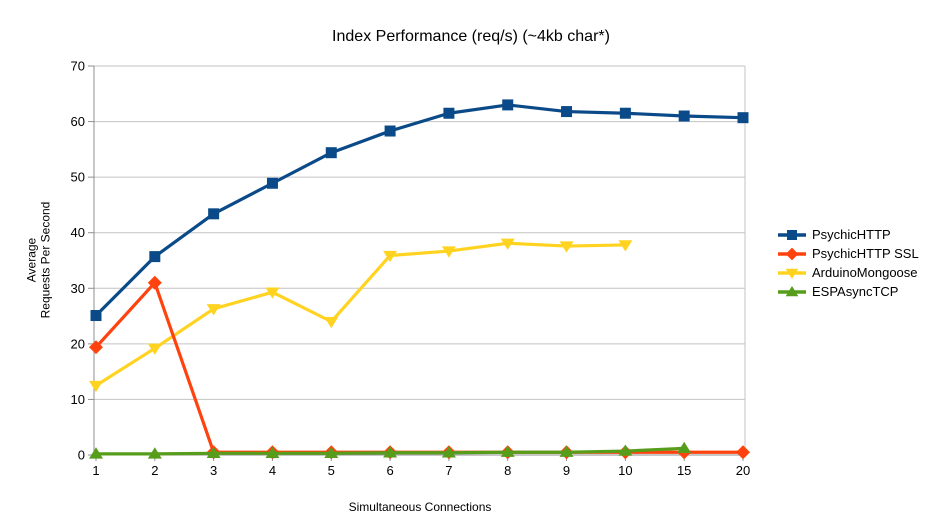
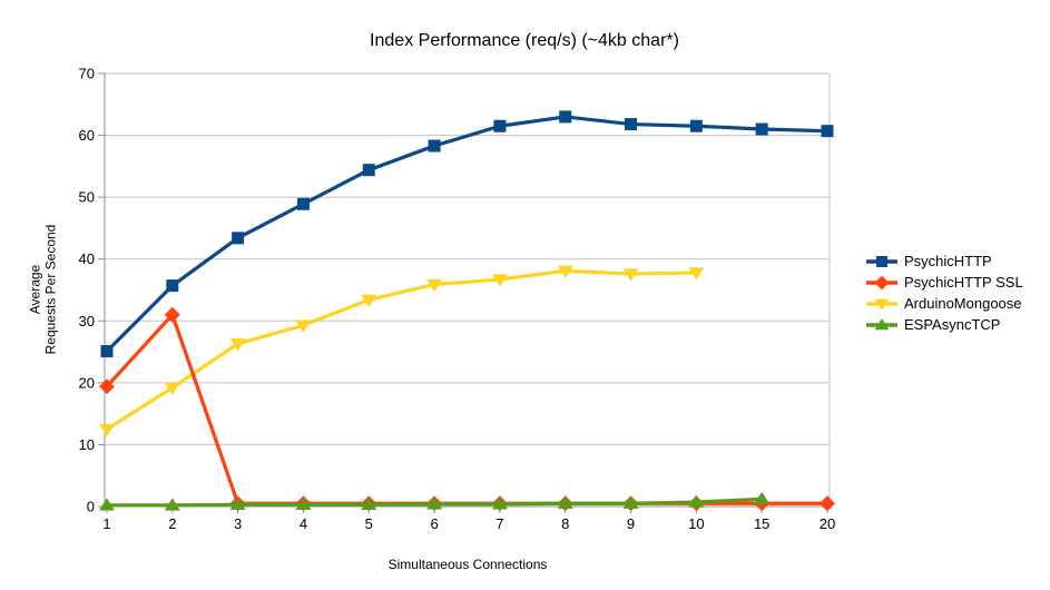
ArduinoMongoose/5: 24 -> 33
